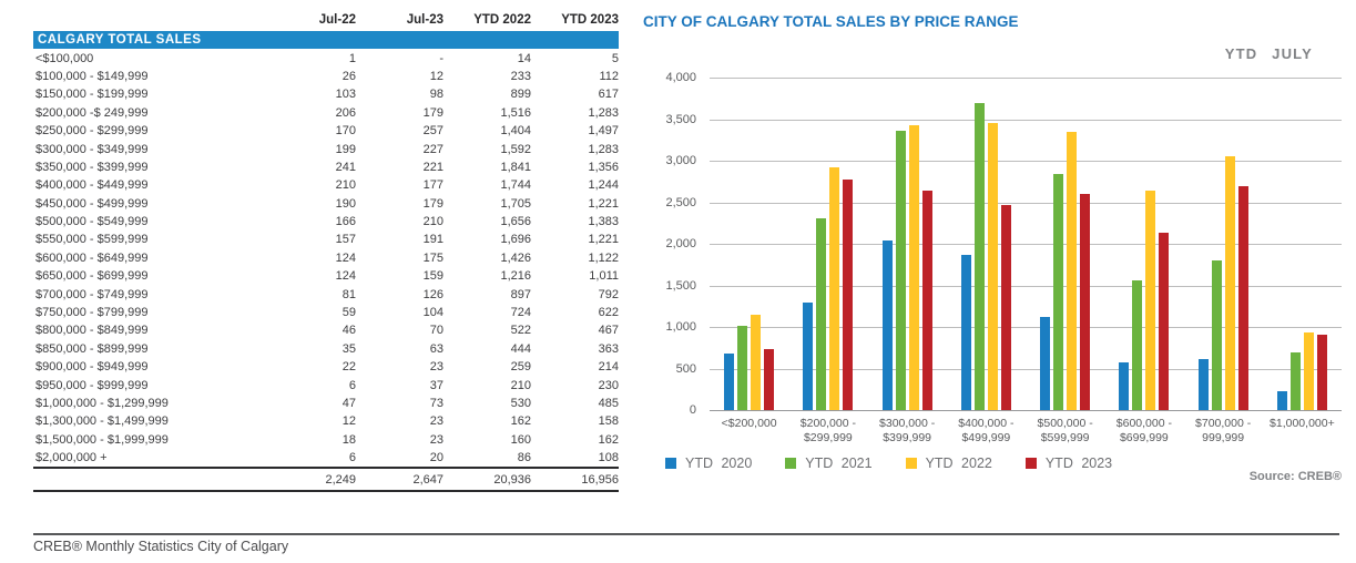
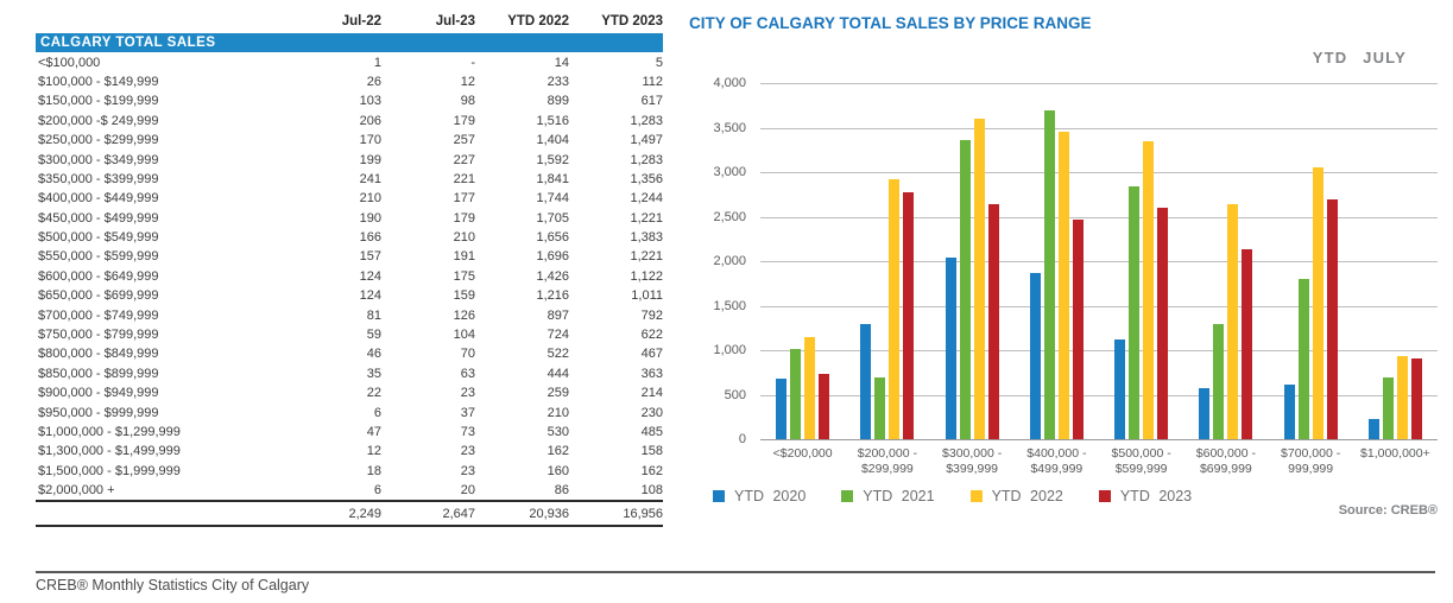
YTD 2021/$200,000 - $299,999: 2300 -> 700
YTD 2022/$300,000 - $399,999: 3400 -> 3600
YTD 2021/$600,000 - $699,999: 1600 -> 1300
